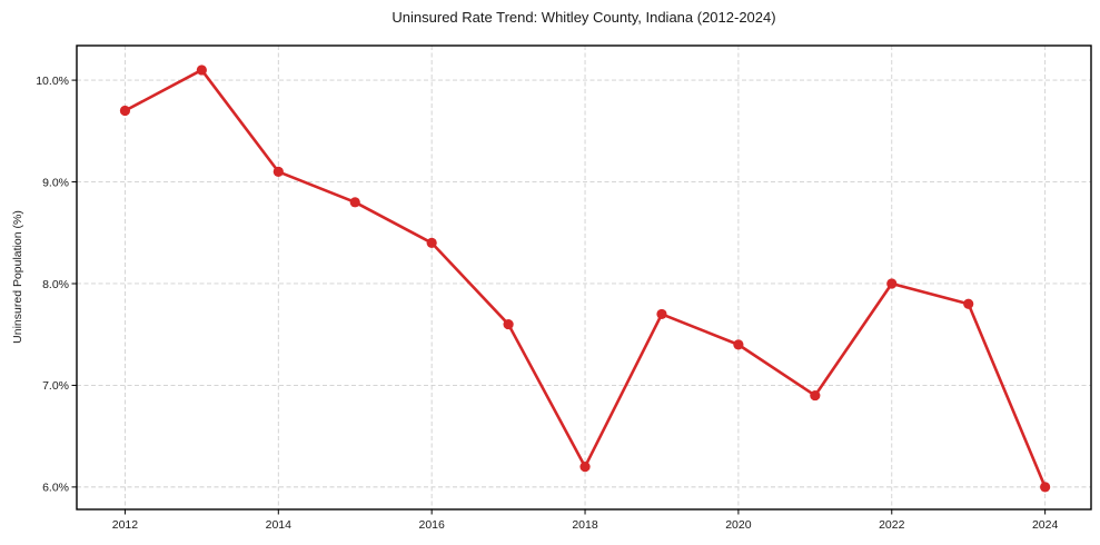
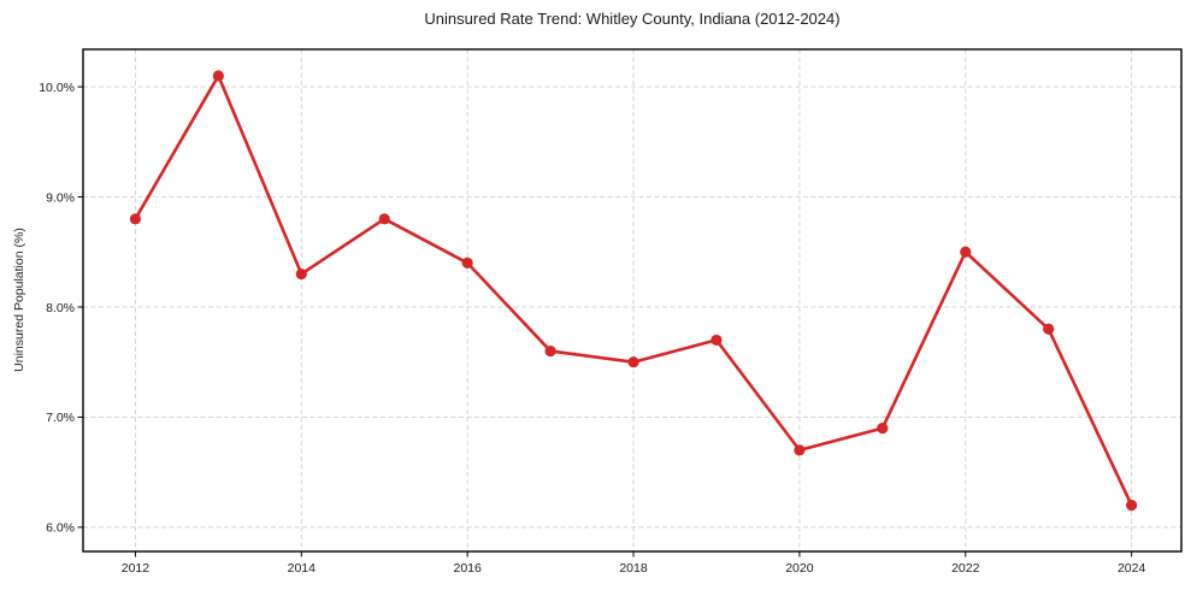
2012: 9.7% -> 8.8%
2014: 9.1% -> 8.3%
2018: 6.2% -> 7.5%
2020: 7.4% -> 6.7%
2022: 8.0% -> 8.5%
2024: 6.0% -> 6.2%
